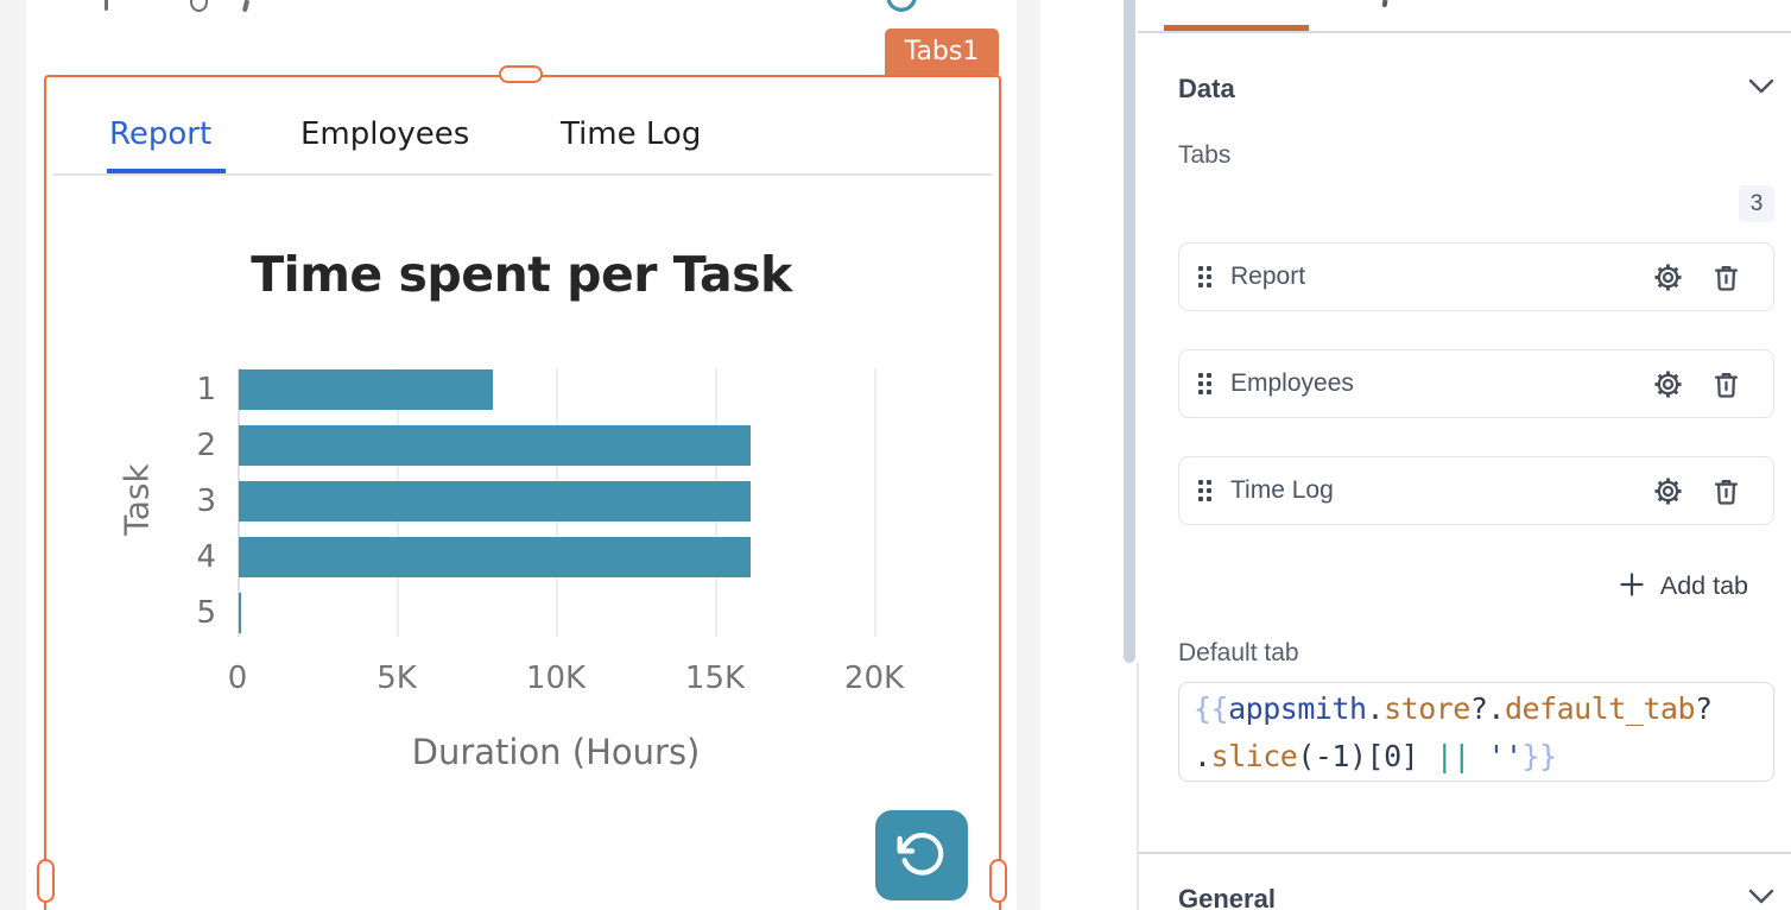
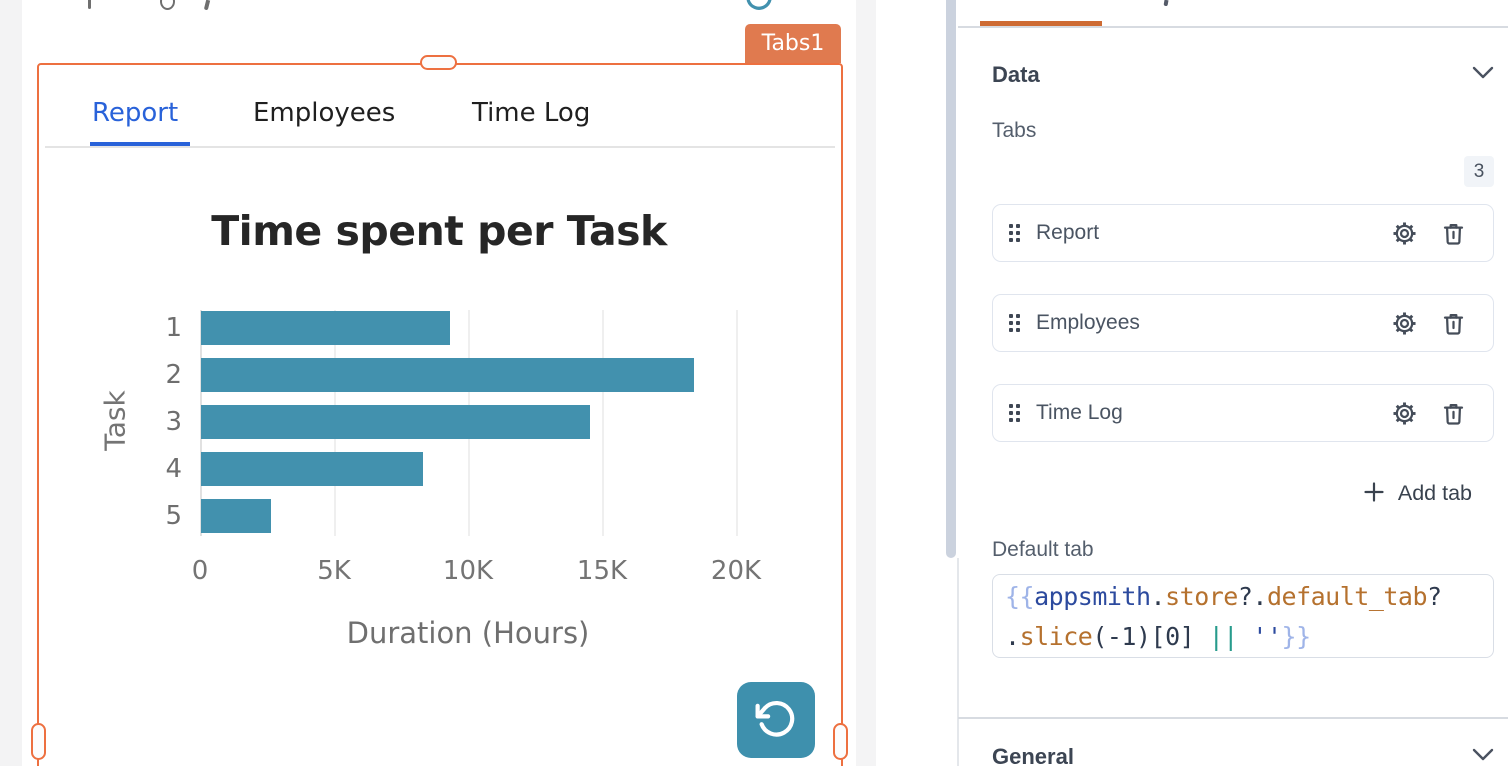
1: 8.0K -> 9.3K
2: 16.1K -> 18.4K
3: 16.1K -> 14.5K
4: 16.1K -> 8.3K
5: 0.1K -> 2.6K
